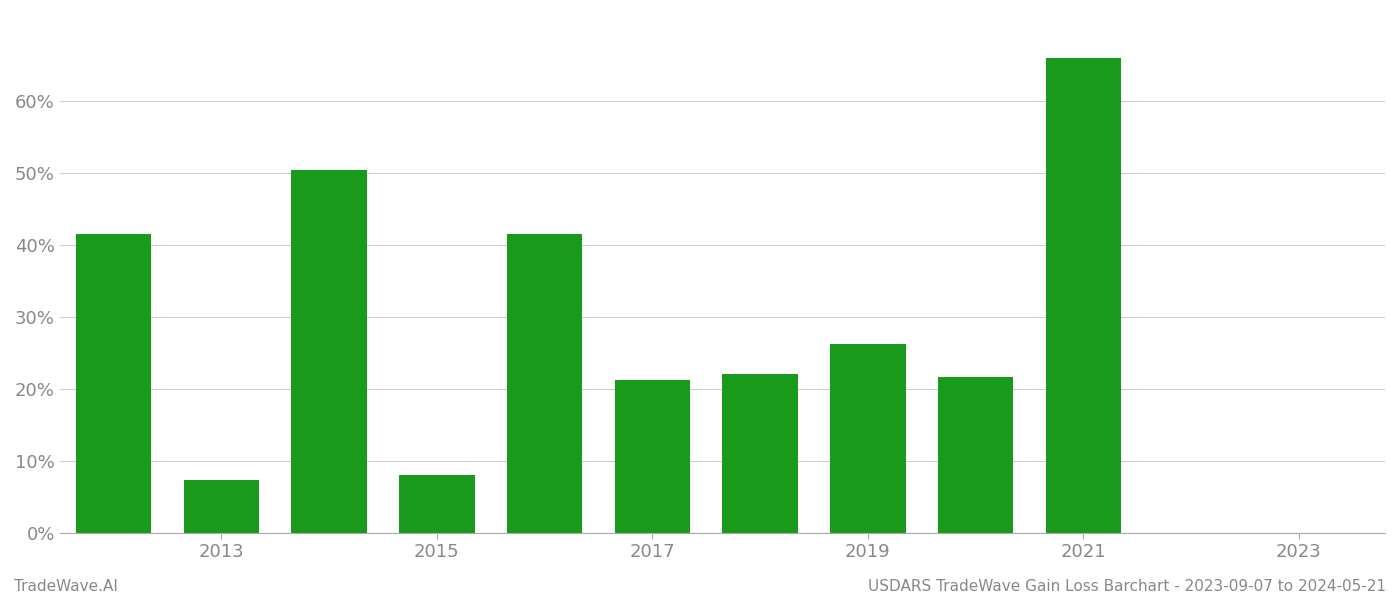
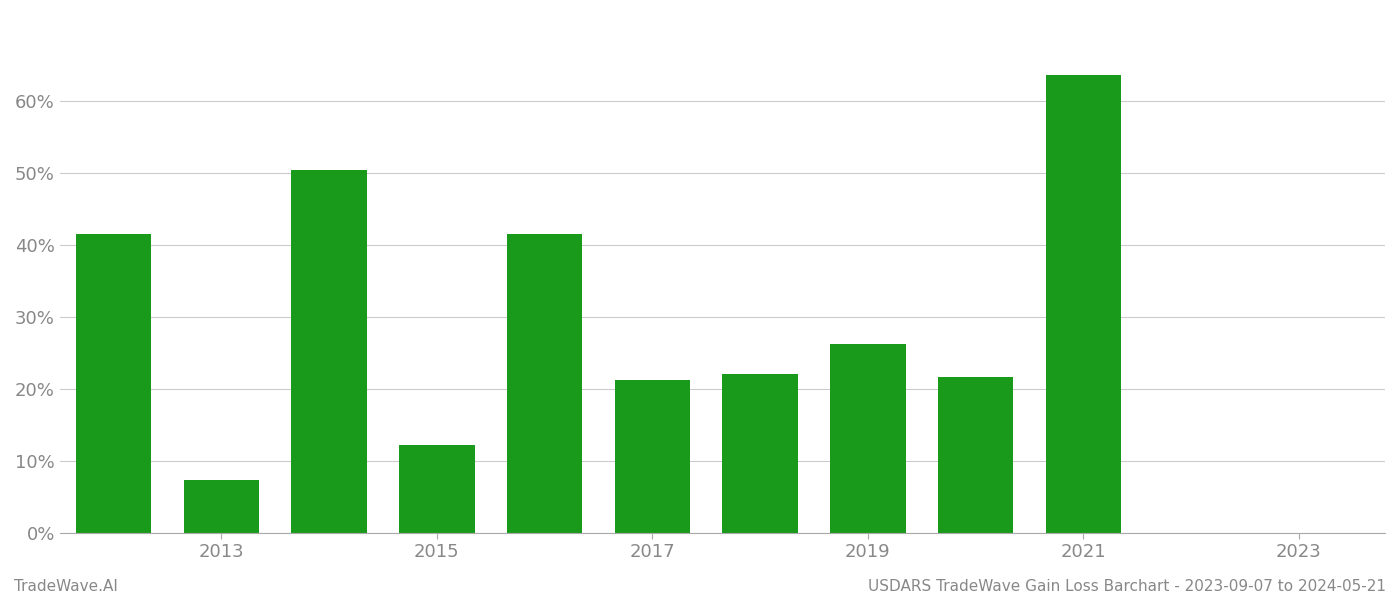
2015: 8.0% -> 12.2%
2021: 66.0% -> 63.6%
